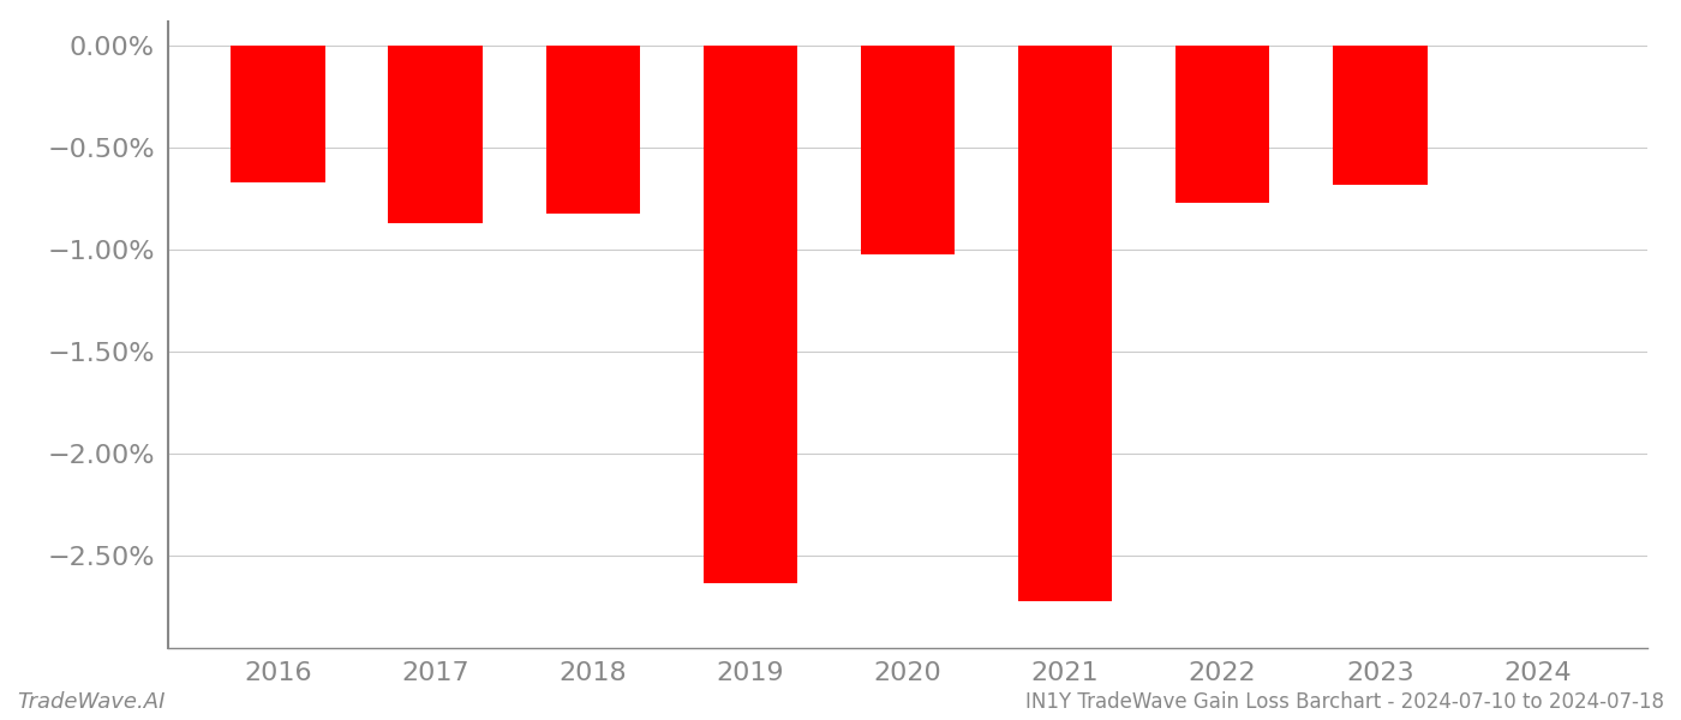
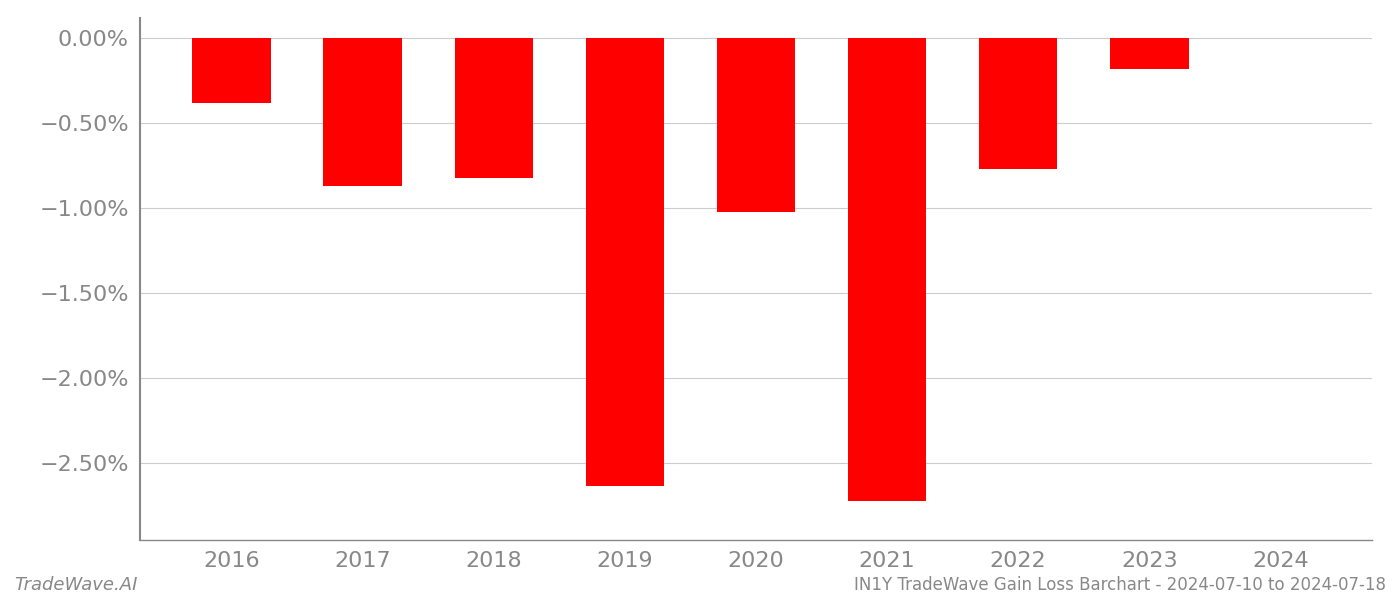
2016: -0.67% -> -0.38%
2023: -0.68% -> -0.18%
